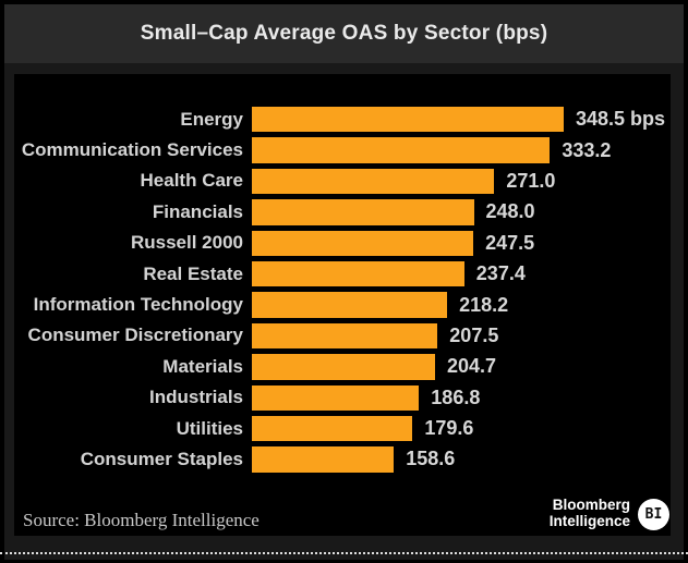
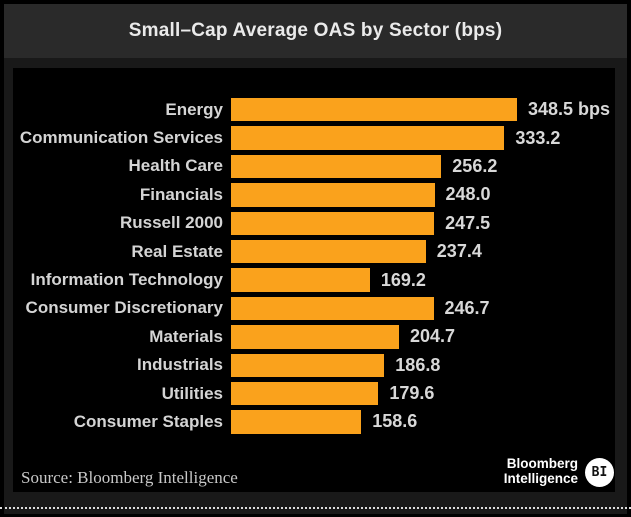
Health Care: 271.0 -> 256.2
Information Technology: 218.2 -> 169.2
Consumer Discretionary: 207.5 -> 246.7
